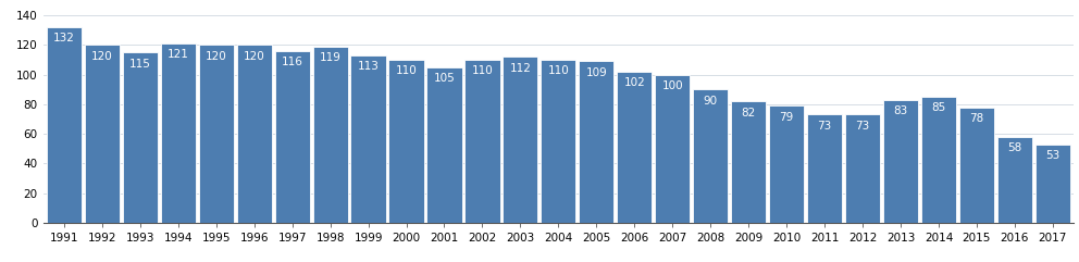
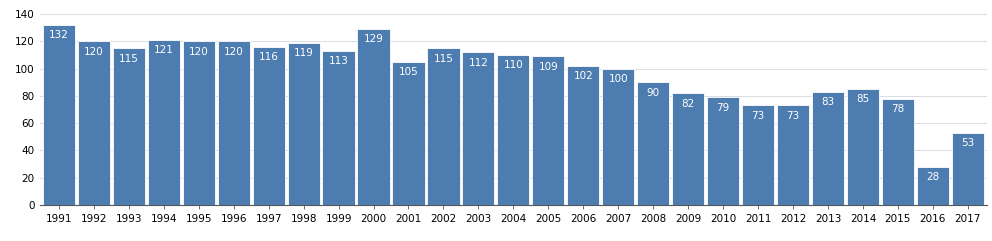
2000: 110 -> 129
2002: 110 -> 115
2016: 58 -> 28
